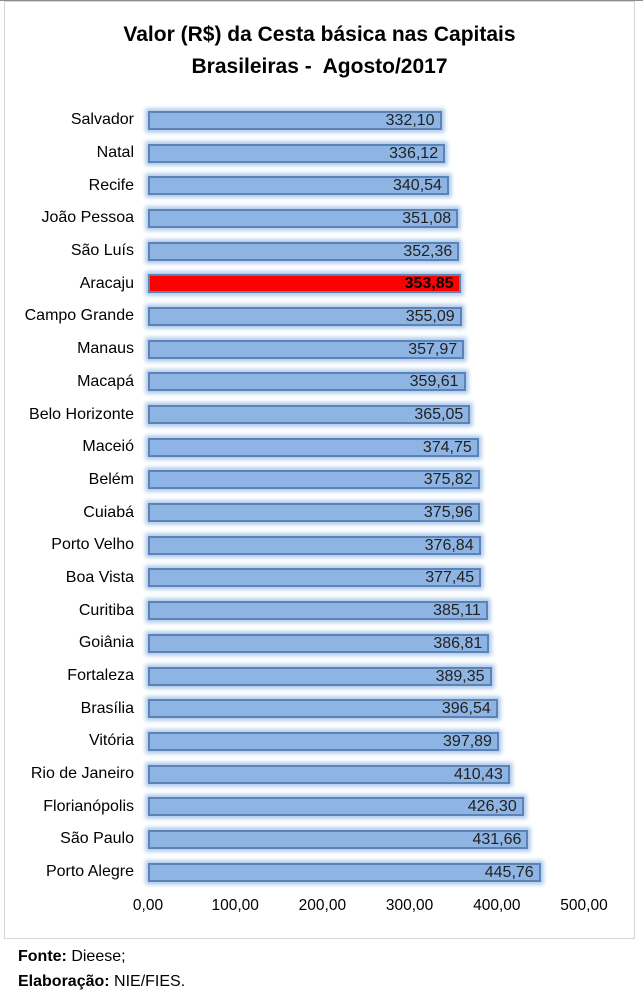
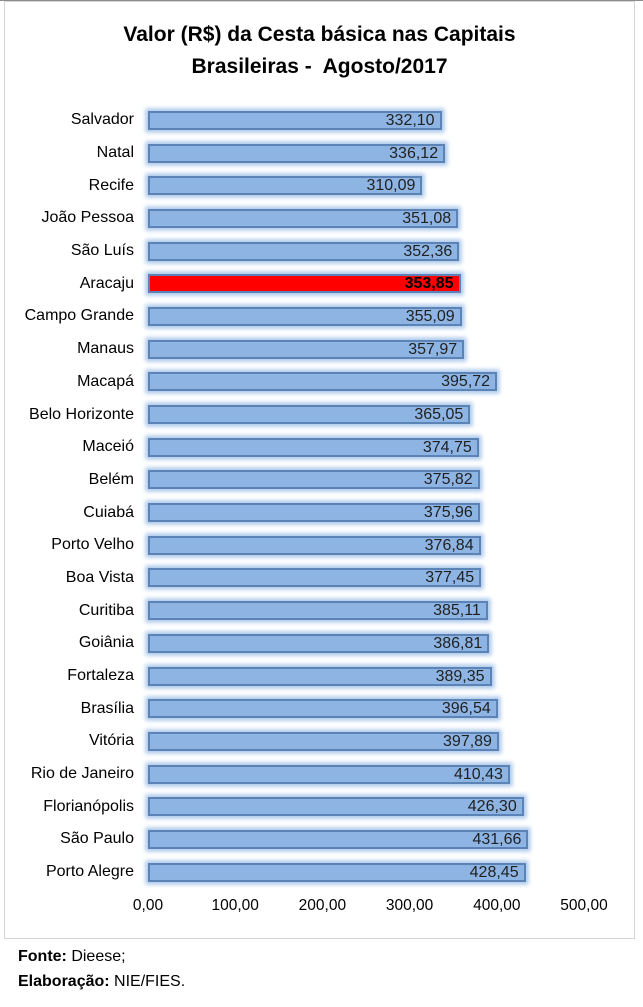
Recife: 340,54 -> 310,09
Macapá: 359,61 -> 395,72
Porto Alegre: 445,76 -> 428,45
